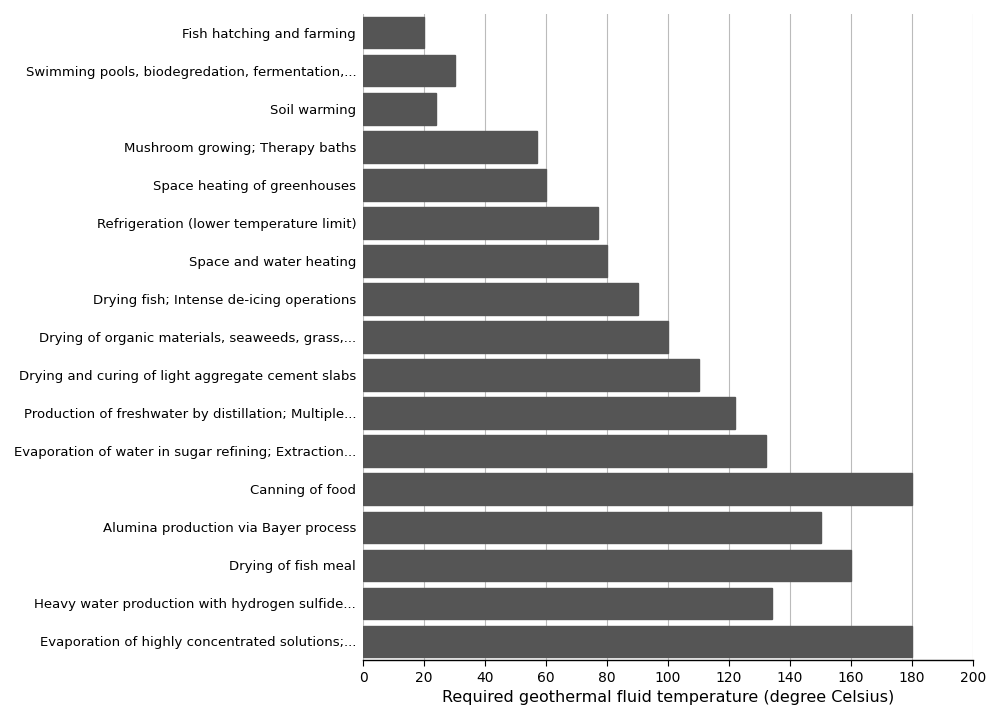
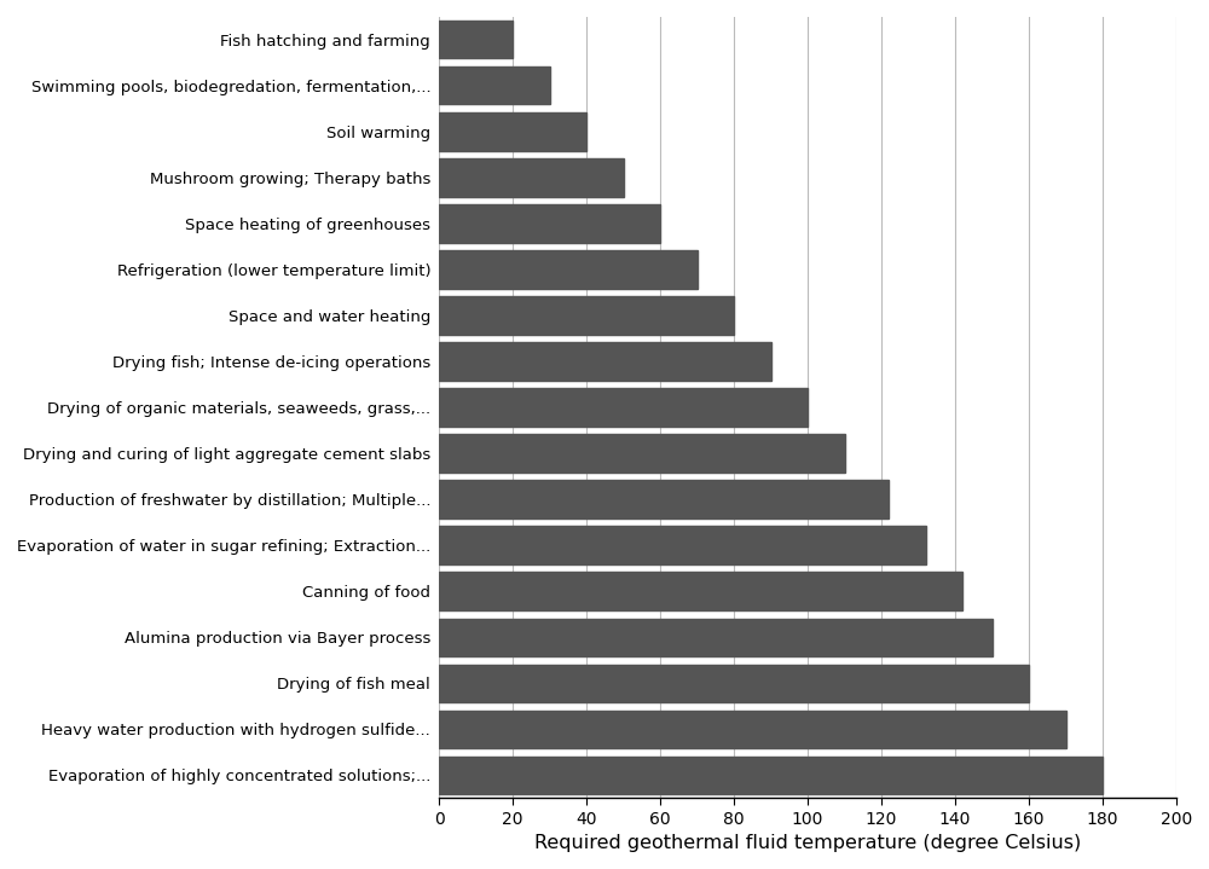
Soil warming: 24 -> 40
Mushroom growing; Therapy baths: 57 -> 50
Refrigeration (lower temperature limit): 77 -> 70
Canning of food: 180 -> 142
Heavy water production with hydrogen sulfide...: 134 -> 170
